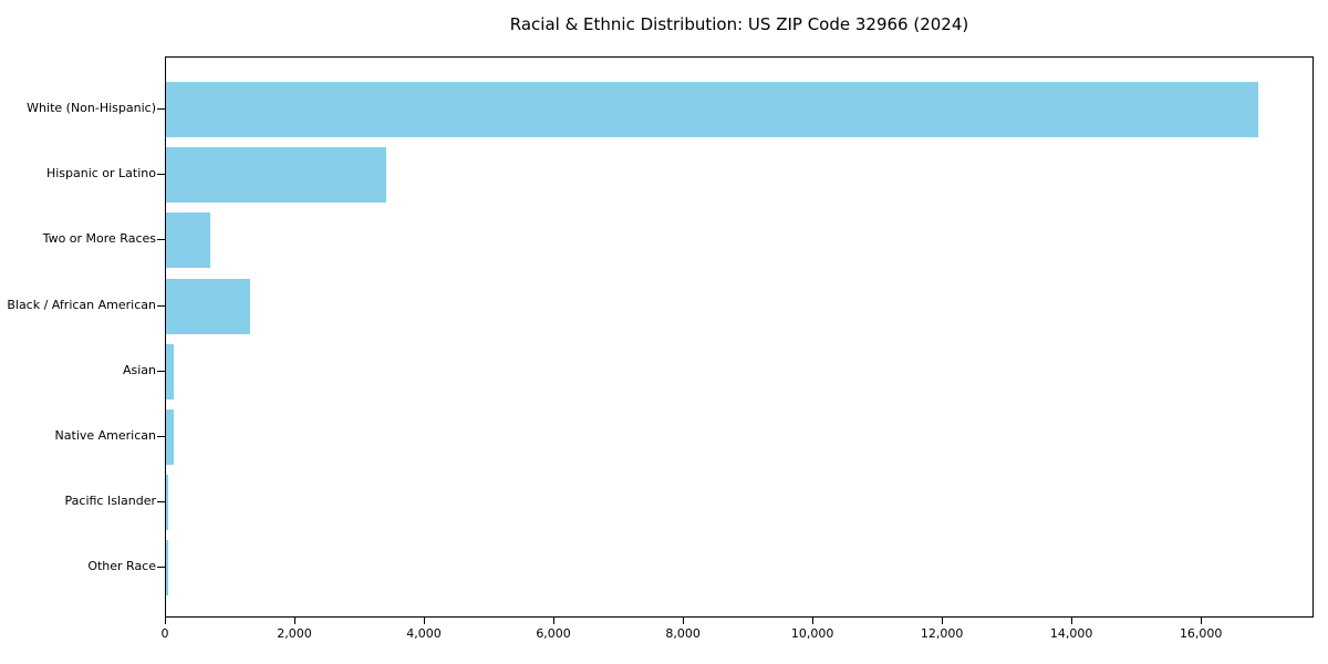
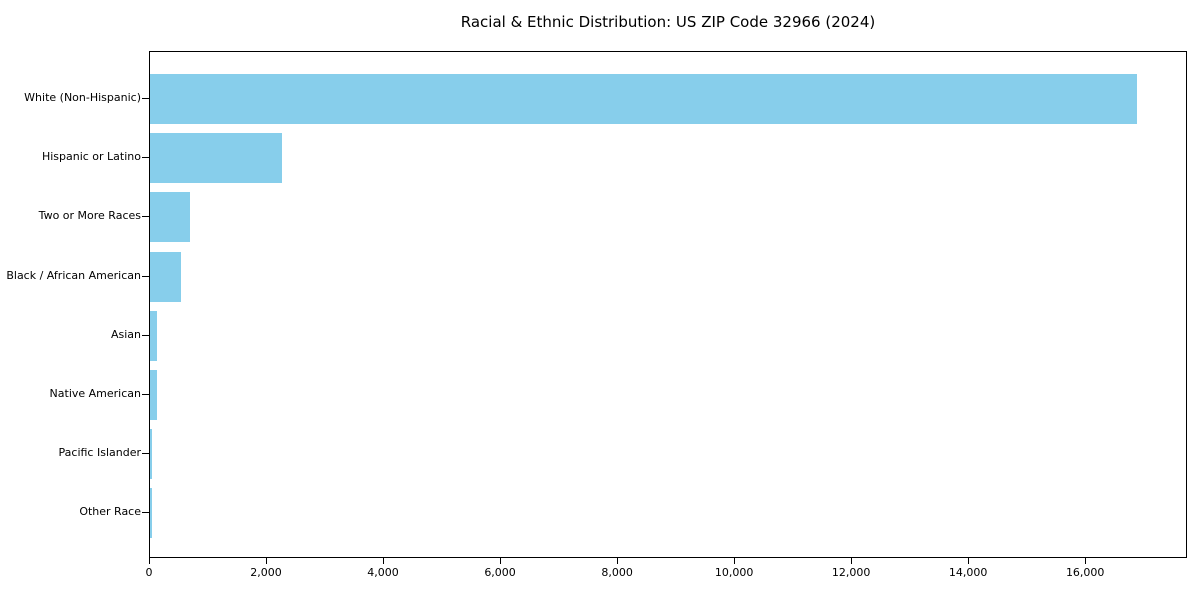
Hispanic or Latino: 3400 -> 2200
Black / African American: 1300 -> 500
